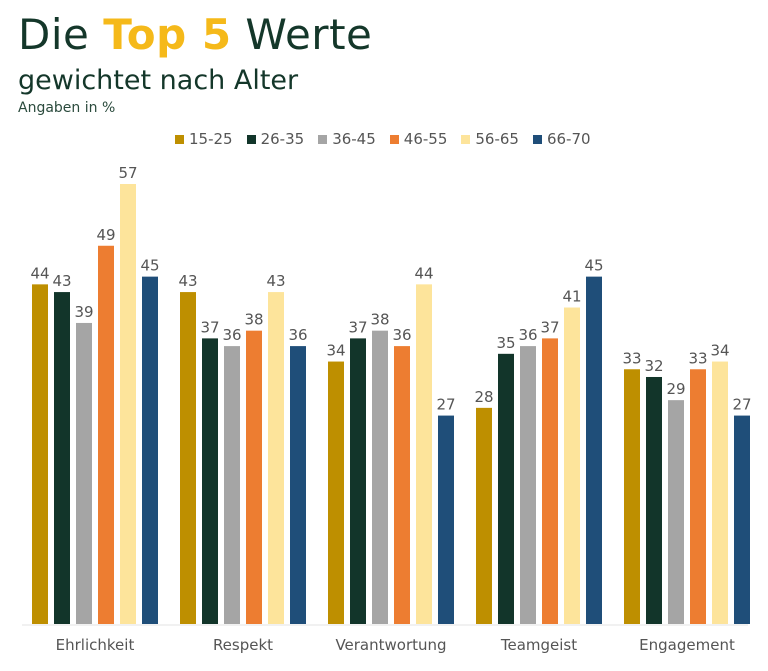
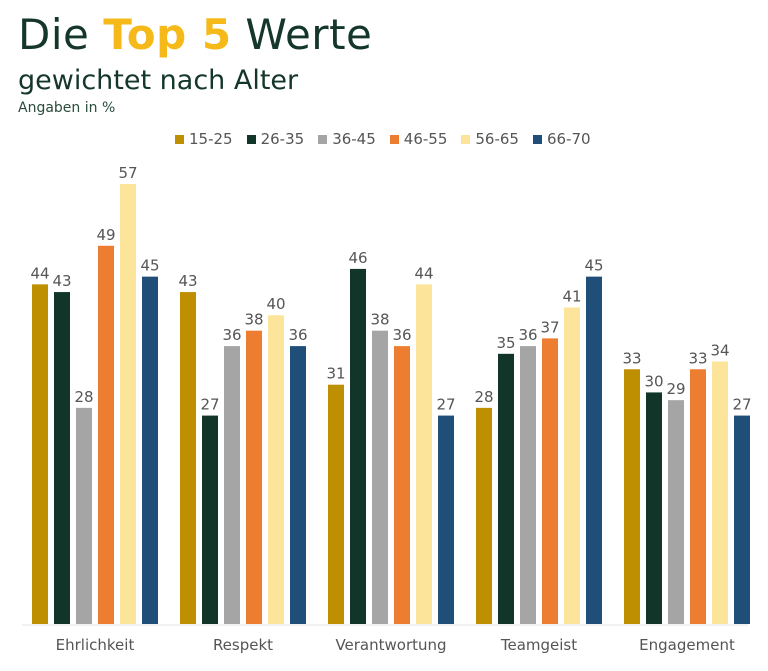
36-45/Ehrlichkeit: 39 -> 28
26-35/Respekt: 37 -> 27
56-65/Respekt: 43 -> 40
15-25/Verantwortung: 34 -> 31
26-35/Verantwortung: 37 -> 46
26-35/Engagement: 32 -> 30
